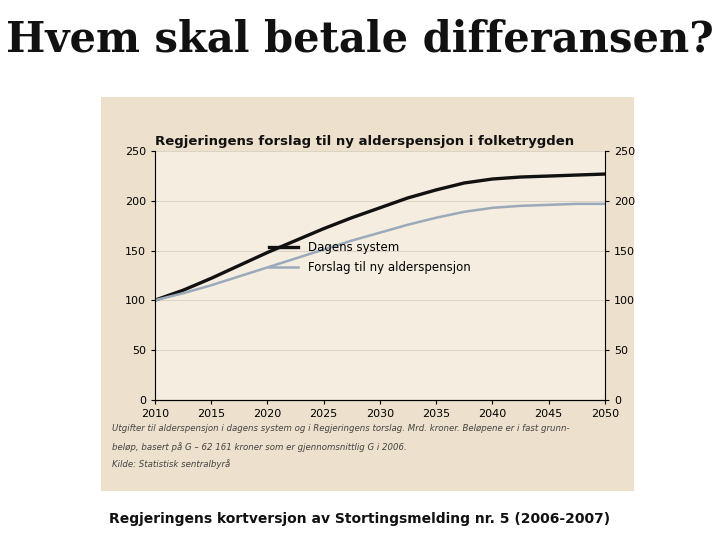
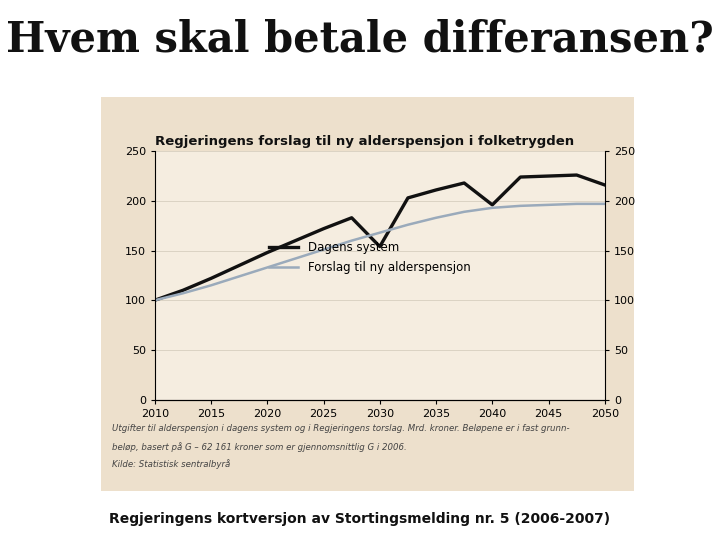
Dagens system/2030: 193 -> 154
Dagens system/2040: 222 -> 196
Dagens system/2050: 227 -> 216
